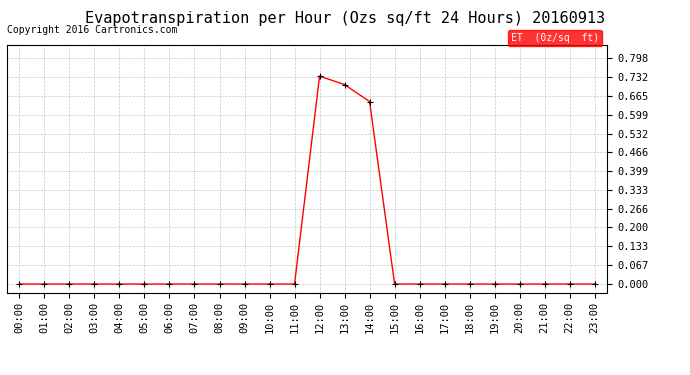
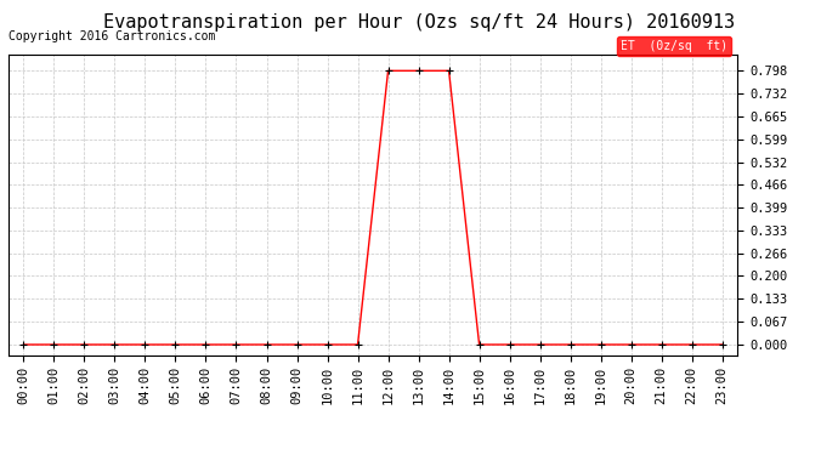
12:00: 0.735 -> 0.798
13:00: 0.705 -> 0.798
14:00: 0.645 -> 0.798
